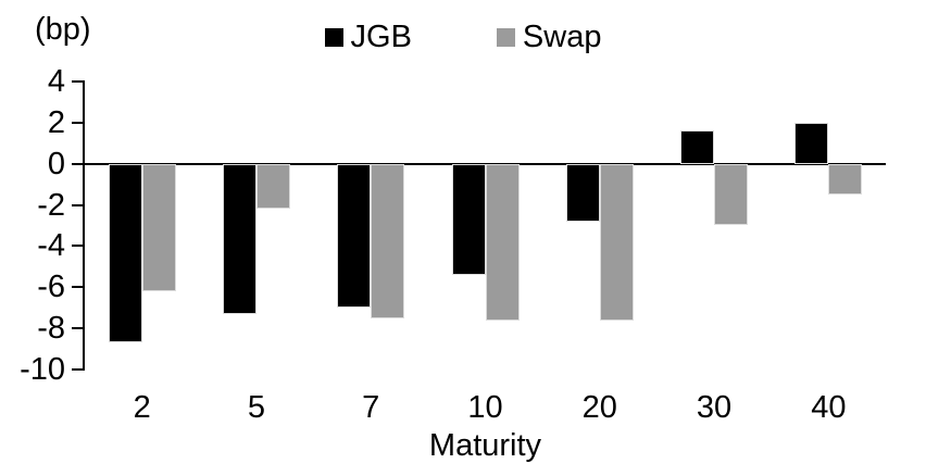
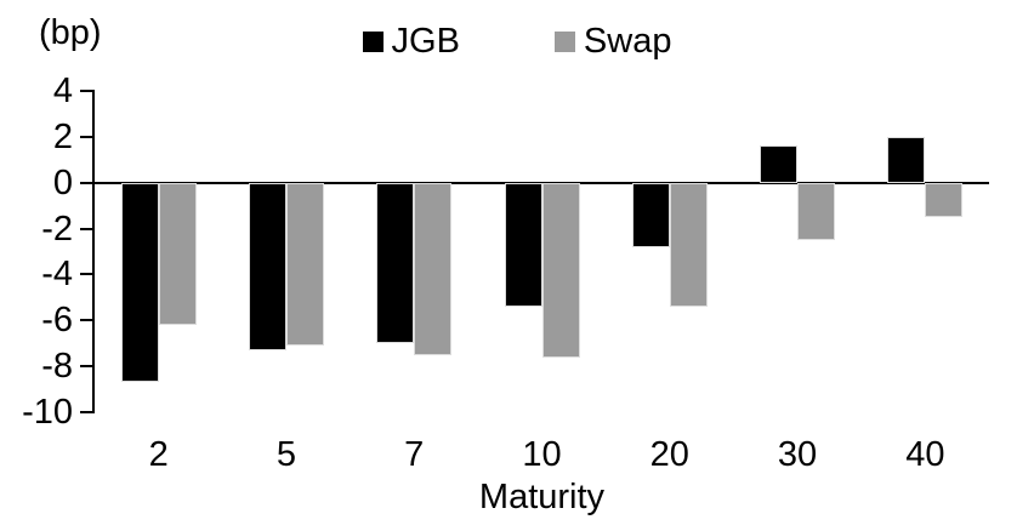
Swap/5: -2.2 -> -7.1
Swap/20: -7.6 -> -5.4
Swap/30: -3.0 -> -2.5
